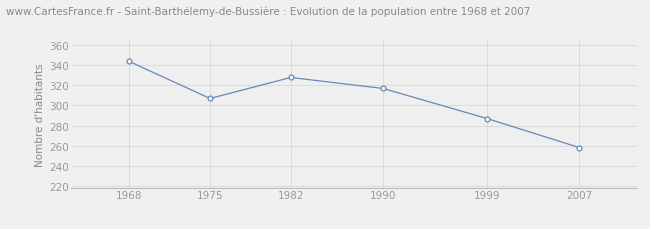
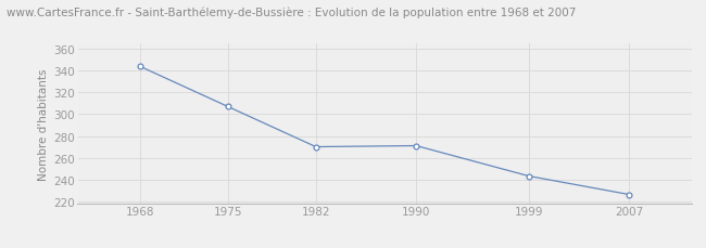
1982: 328 -> 270
1990: 317 -> 271
1999: 287 -> 243
2007: 258 -> 226
